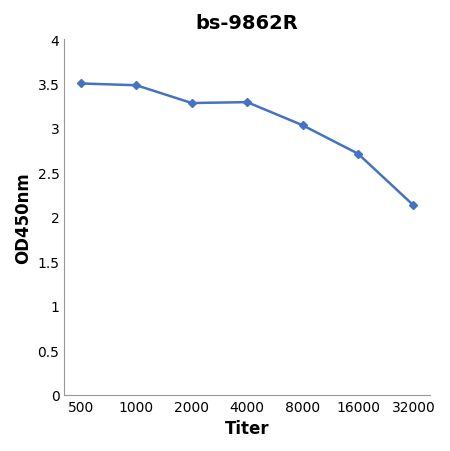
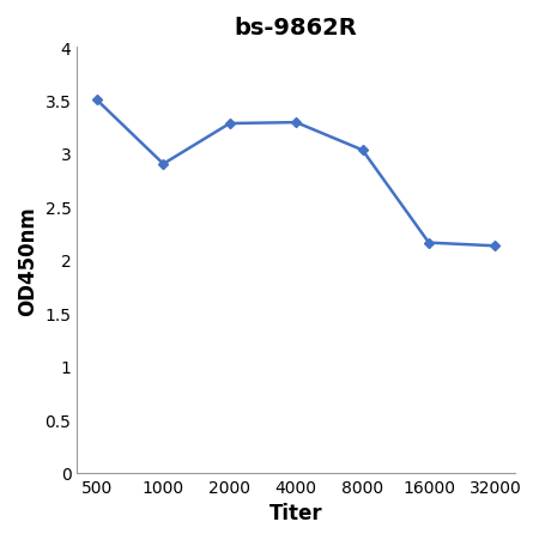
1000: 3.48 -> 2.90
16000: 2.71 -> 2.16
